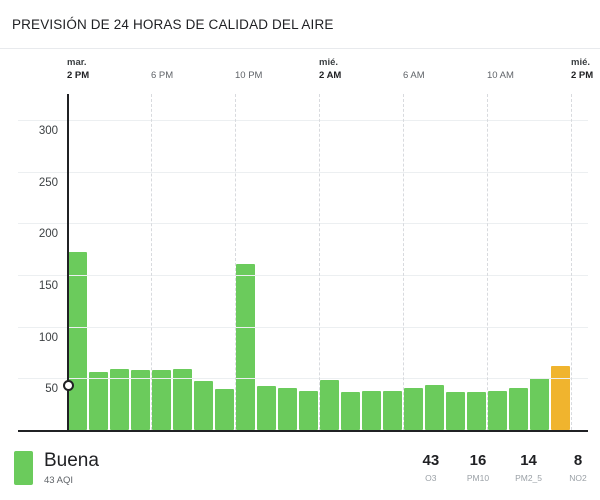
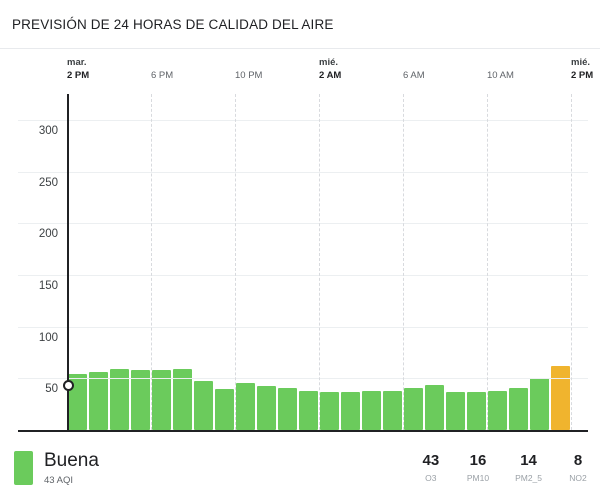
2 PM: 172 -> 54
10 PM: 161 -> 45
2 AM: 48 -> 37
